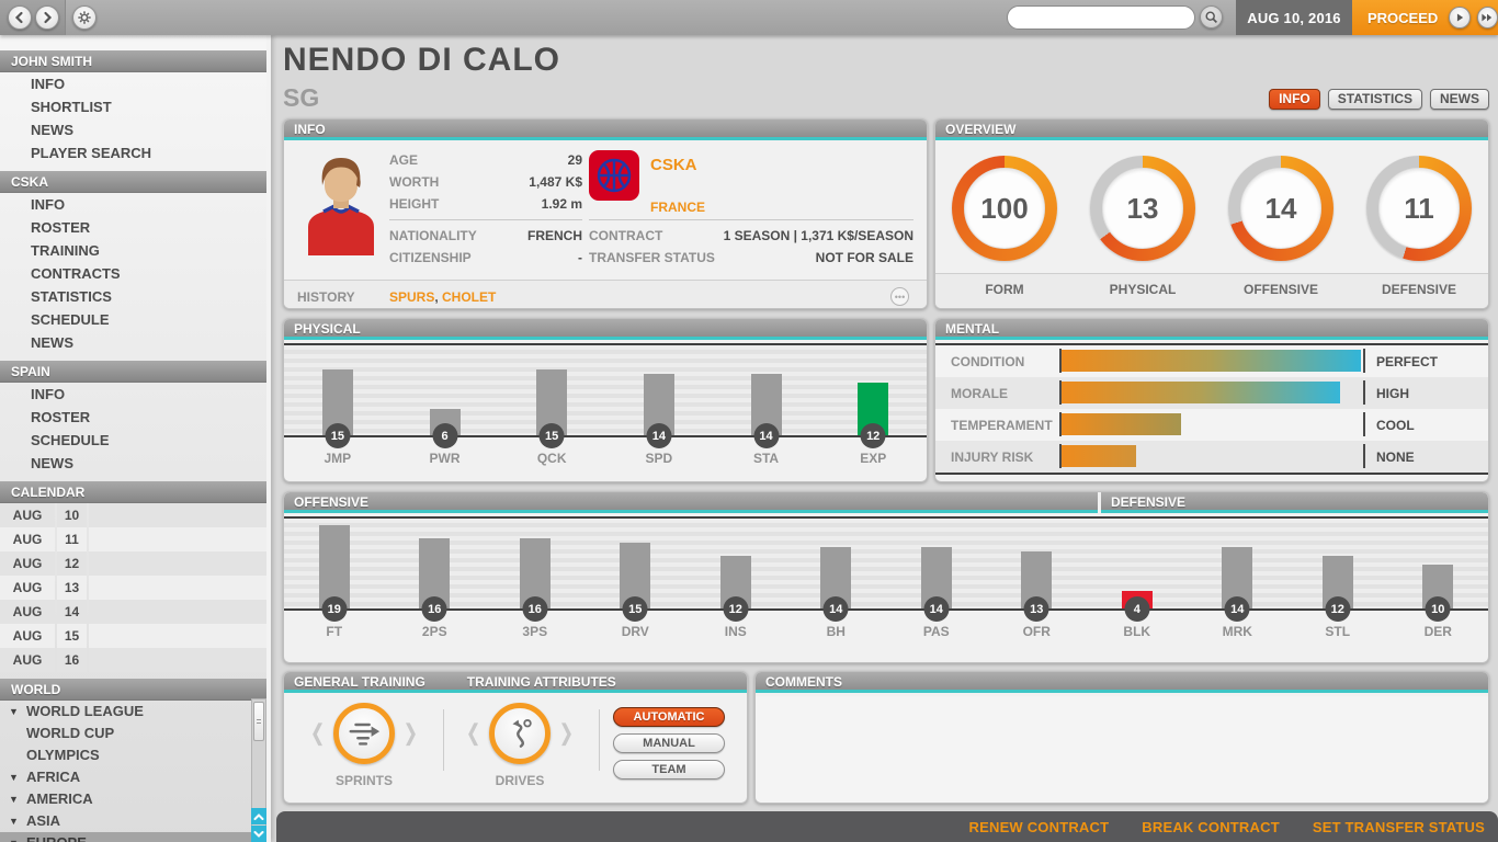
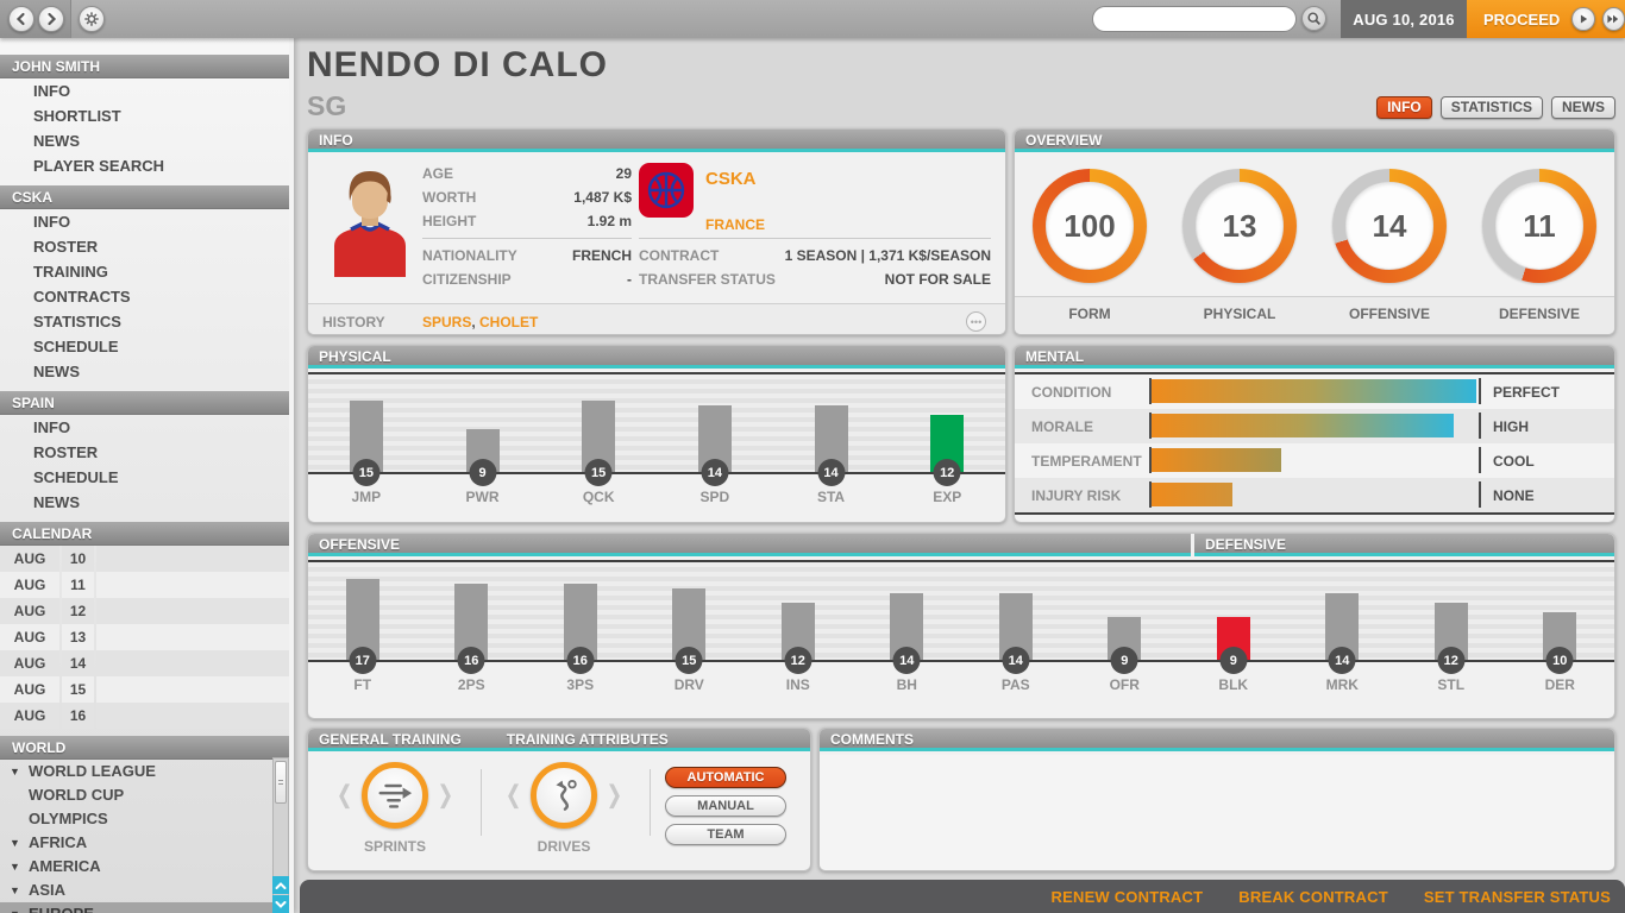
PHYSICAL/PWR: 6 -> 9
OFFENSIVE/FT: 19 -> 17
OFFENSIVE/OFR: 13 -> 9
DEFENSIVE/BLK: 4 -> 9
